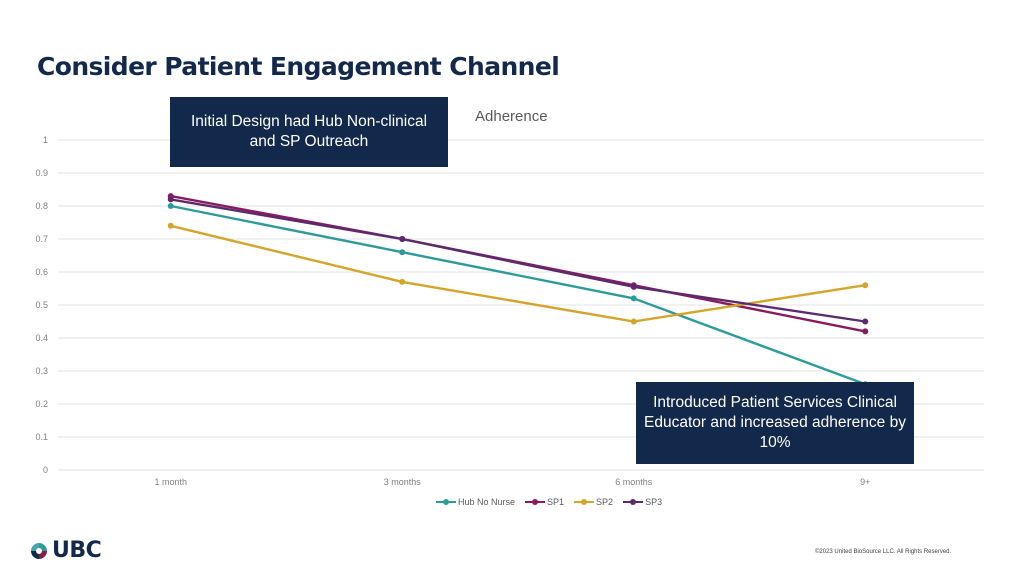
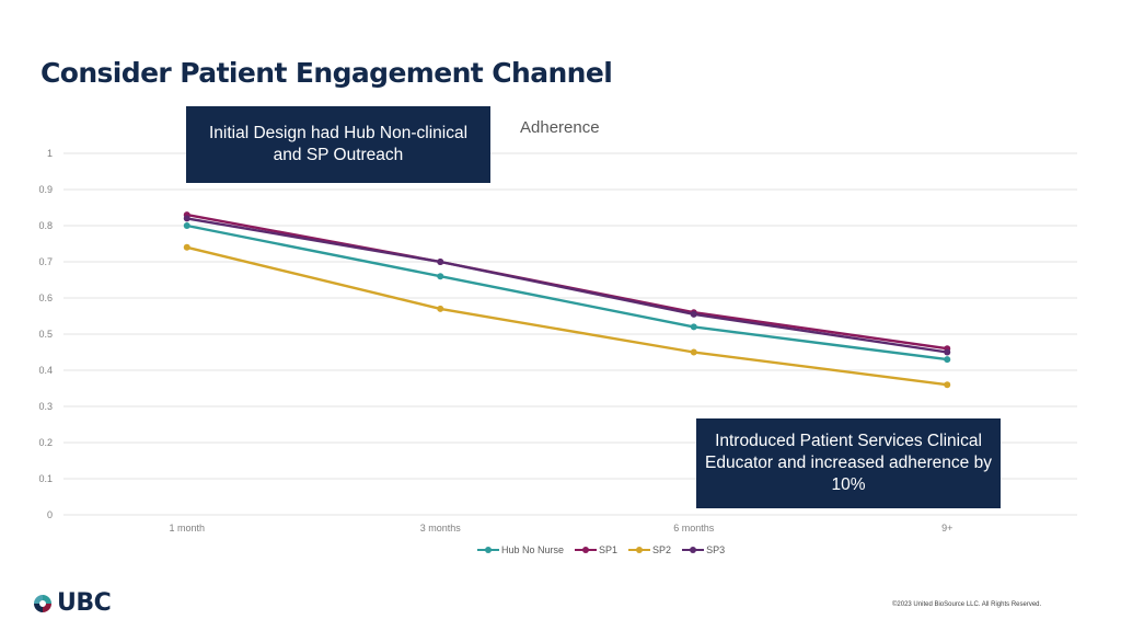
Hub No Nurse/9+: 0.26 -> 0.43
SP1/9+: 0.42 -> 0.46
SP2/9+: 0.56 -> 0.36
